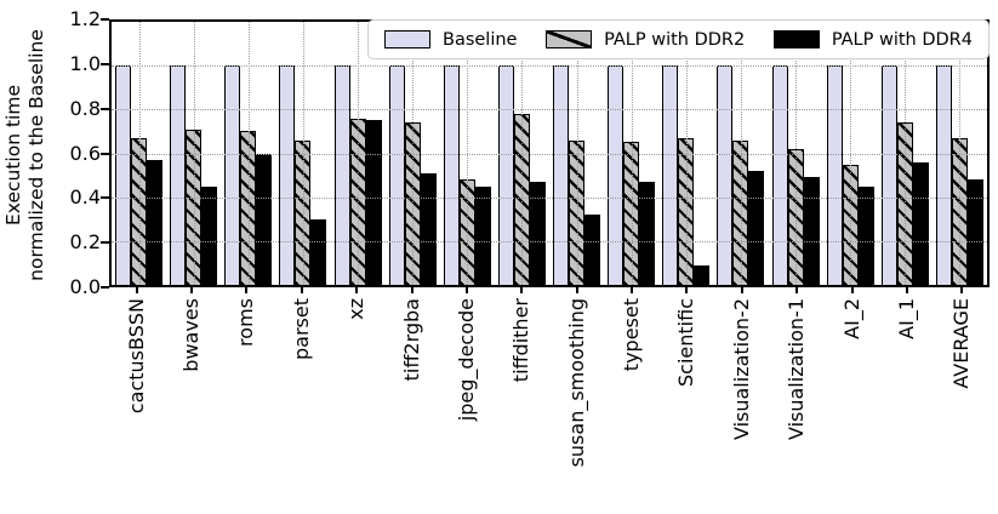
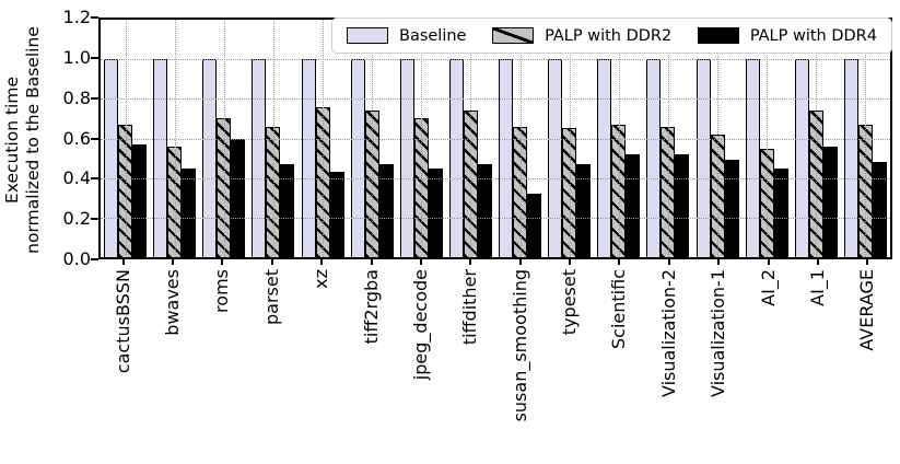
PALP with DDR2/bwaves: 0.71 -> 0.56
PALP with DDR4/parset: 0.30 -> 0.47
PALP with DDR4/xz: 0.75 -> 0.43
PALP with DDR4/tiff2rgba: 0.51 -> 0.47
PALP with DDR2/jpeg_decode: 0.48 -> 0.70
PALP with DDR2/tiffdither: 0.78 -> 0.74
PALP with DDR4/Scientific: 0.09 -> 0.52
